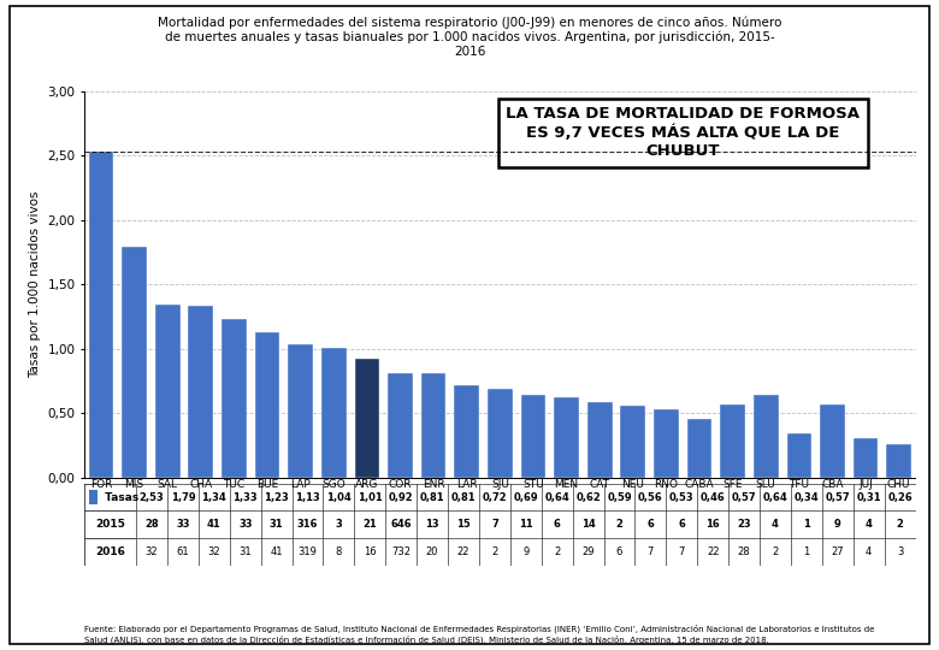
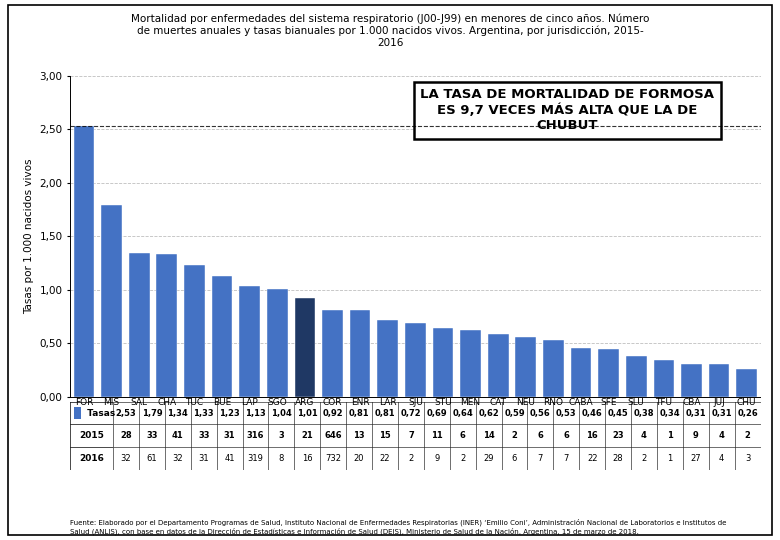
SFE: 0,57 -> 0,45
SLU: 0,64 -> 0,38
CBA: 0,57 -> 0,31
